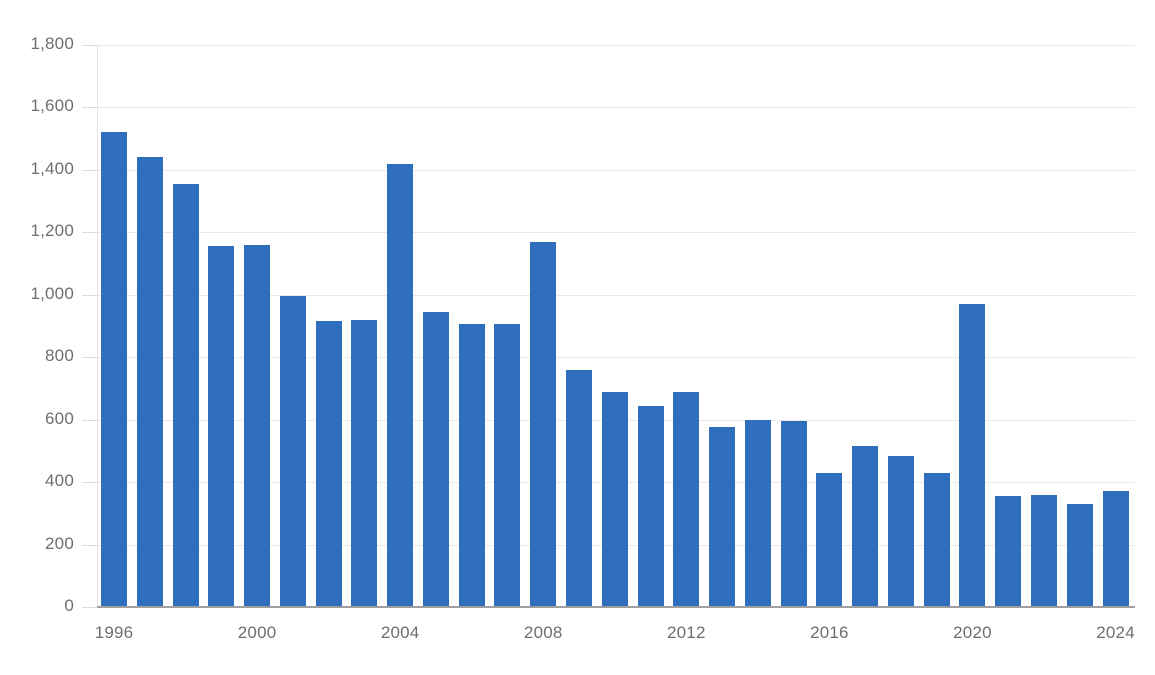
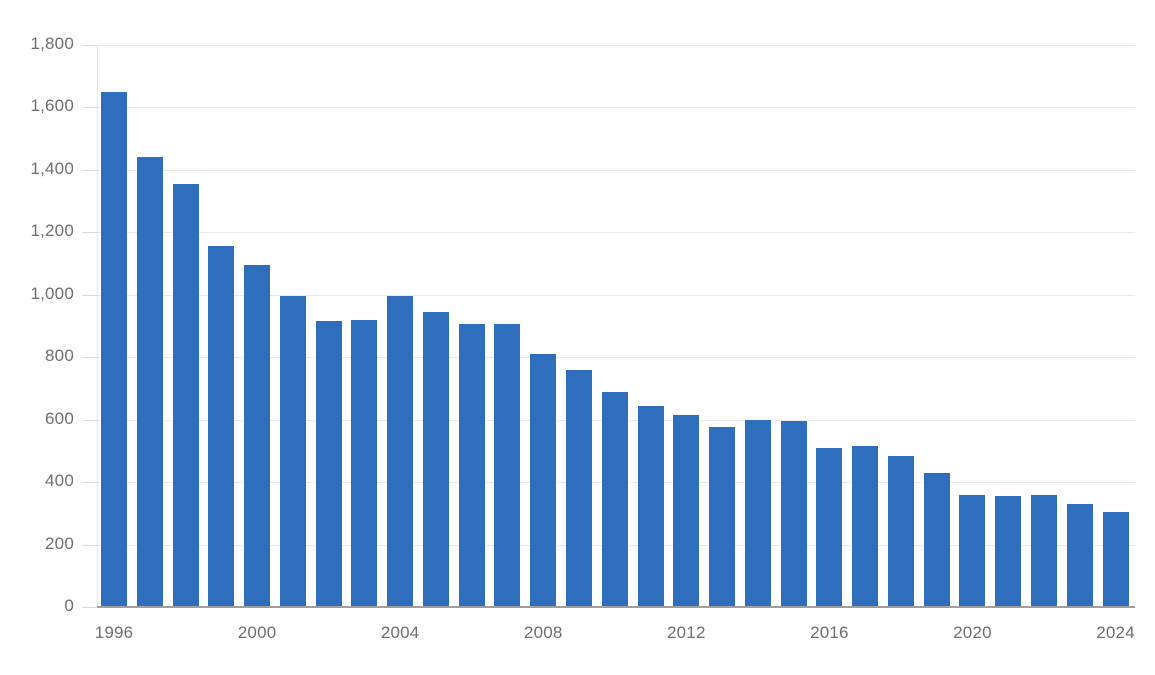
1996: 1520 -> 1650
2000: 1160 -> 1100
2004: 1420 -> 1000
2008: 1170 -> 810
2012: 690 -> 620
2016: 430 -> 510
2020: 970 -> 360
2024: 370 -> 300
